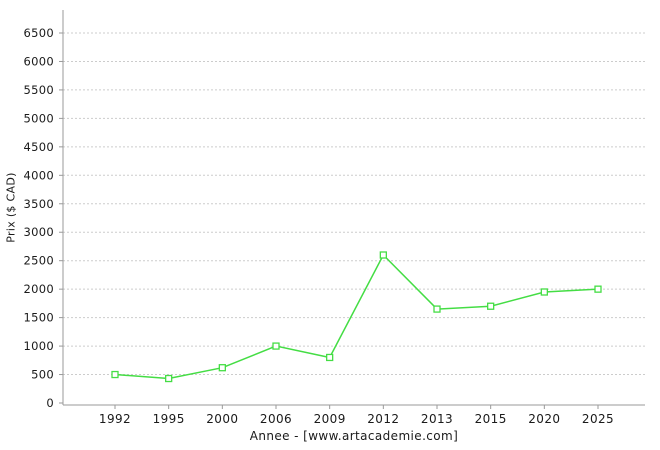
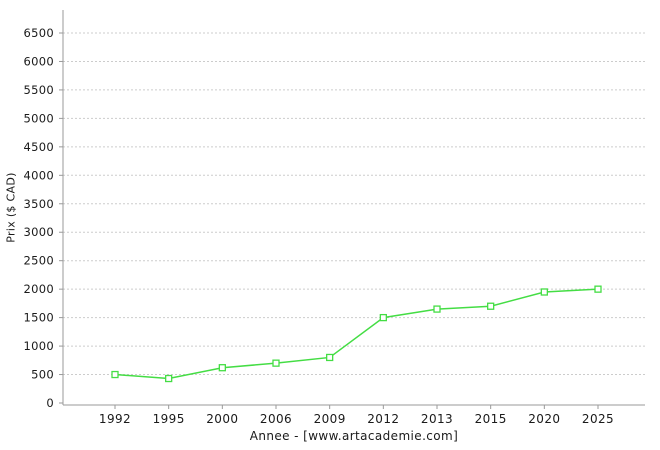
2006: 1000 -> 700
2012: 2600 -> 1500
